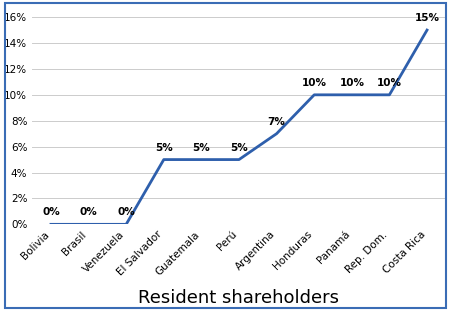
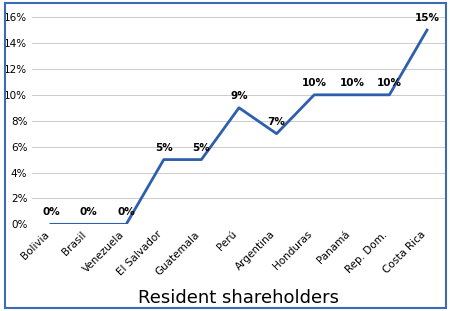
Perú: 5% -> 9%
